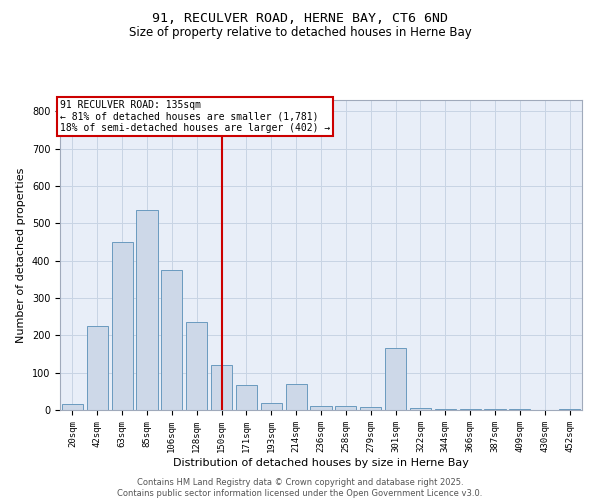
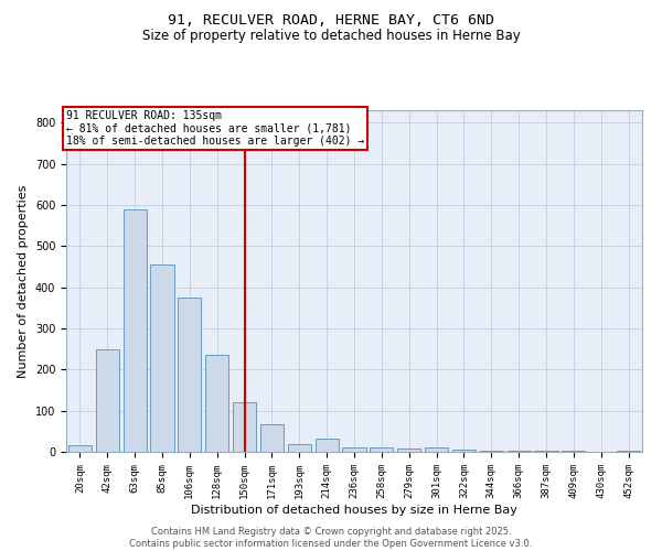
42sqm: 225 -> 250
63sqm: 450 -> 590
85sqm: 535 -> 455
214sqm: 70 -> 32
301sqm: 165 -> 10
